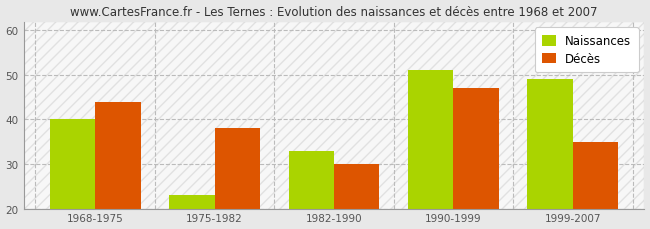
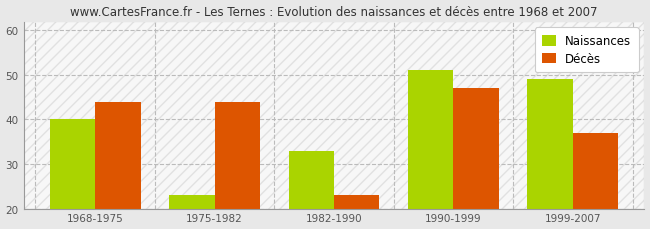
Décès/1975-1982: 38 -> 44
Décès/1982-1990: 30 -> 23
Décès/1999-2007: 35 -> 37
